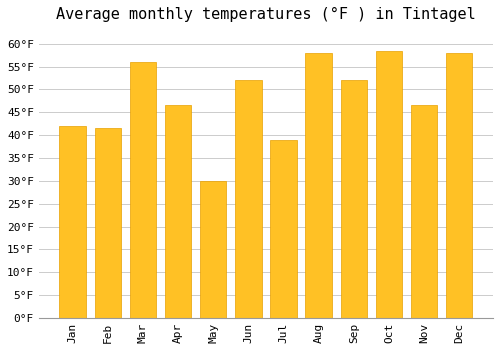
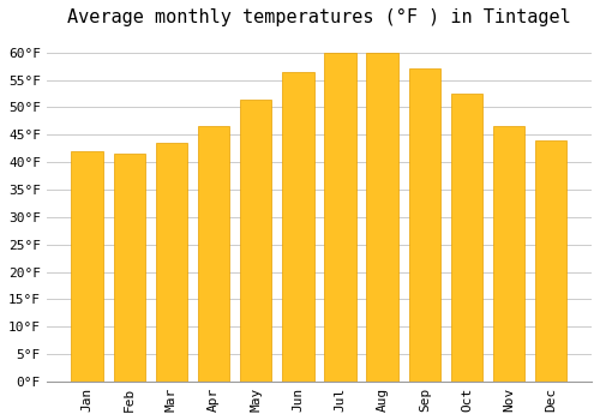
Mar: 56.0°F -> 43.5°F
May: 30.0°F -> 51.5°F
Jun: 52.0°F -> 56.5°F
Jul: 39.0°F -> 60.0°F
Aug: 58.0°F -> 60.0°F
Sep: 52.0°F -> 57.0°F
Oct: 58.5°F -> 52.5°F
Dec: 58.0°F -> 44.0°F
